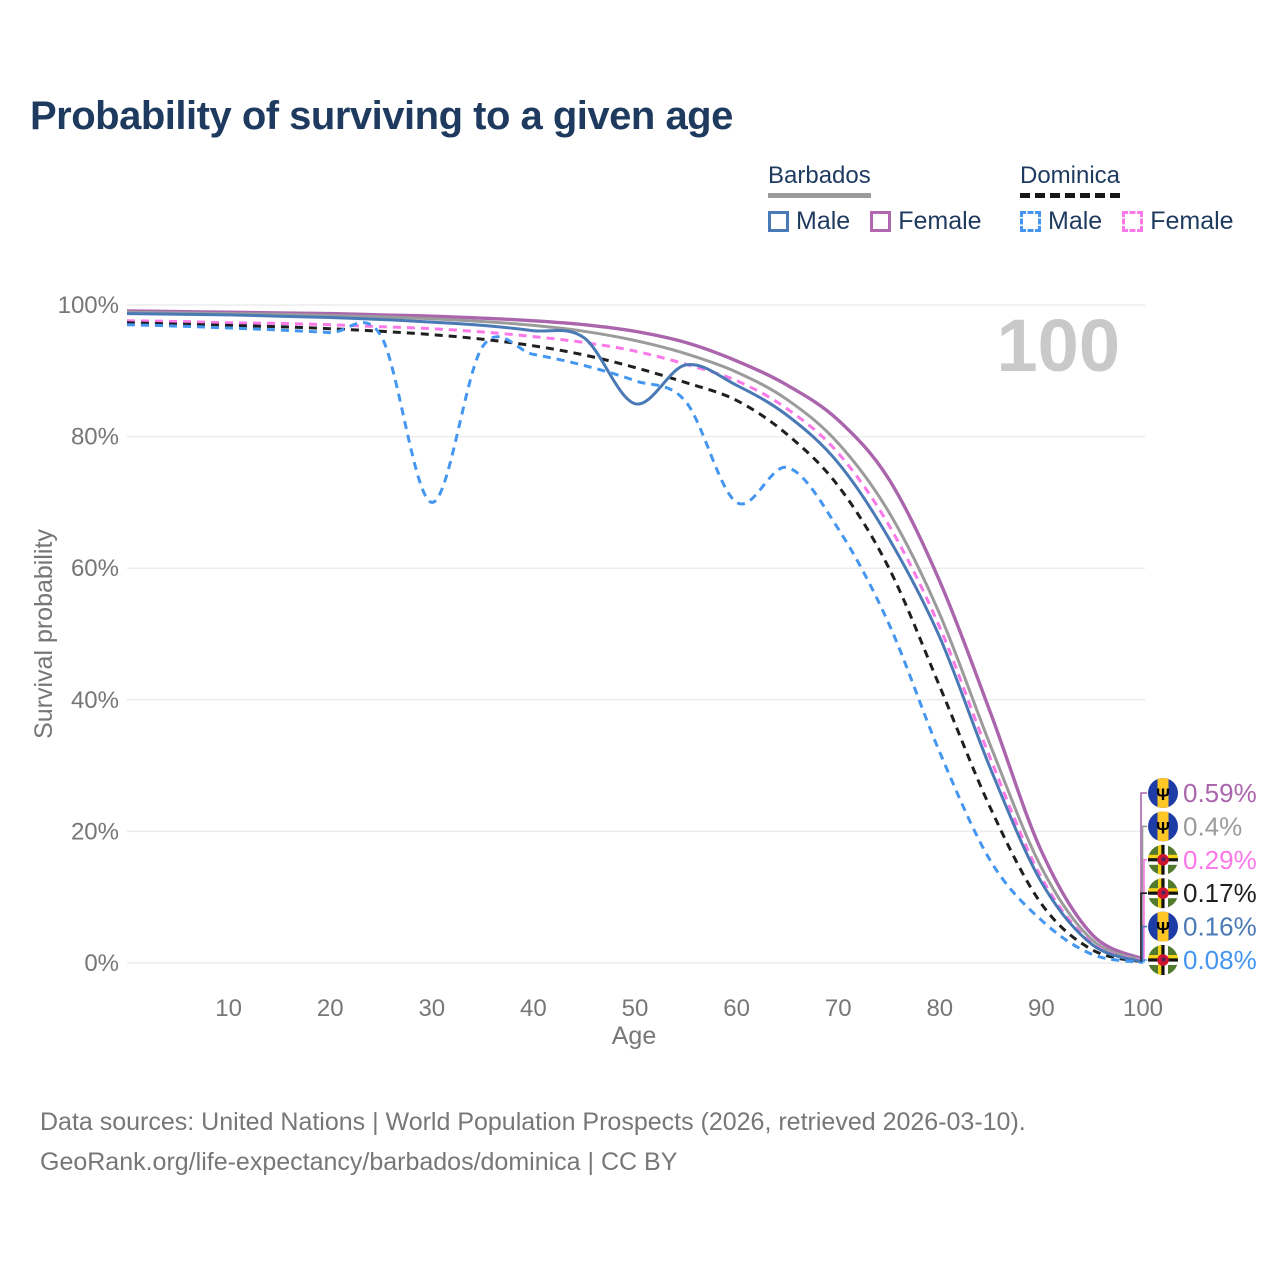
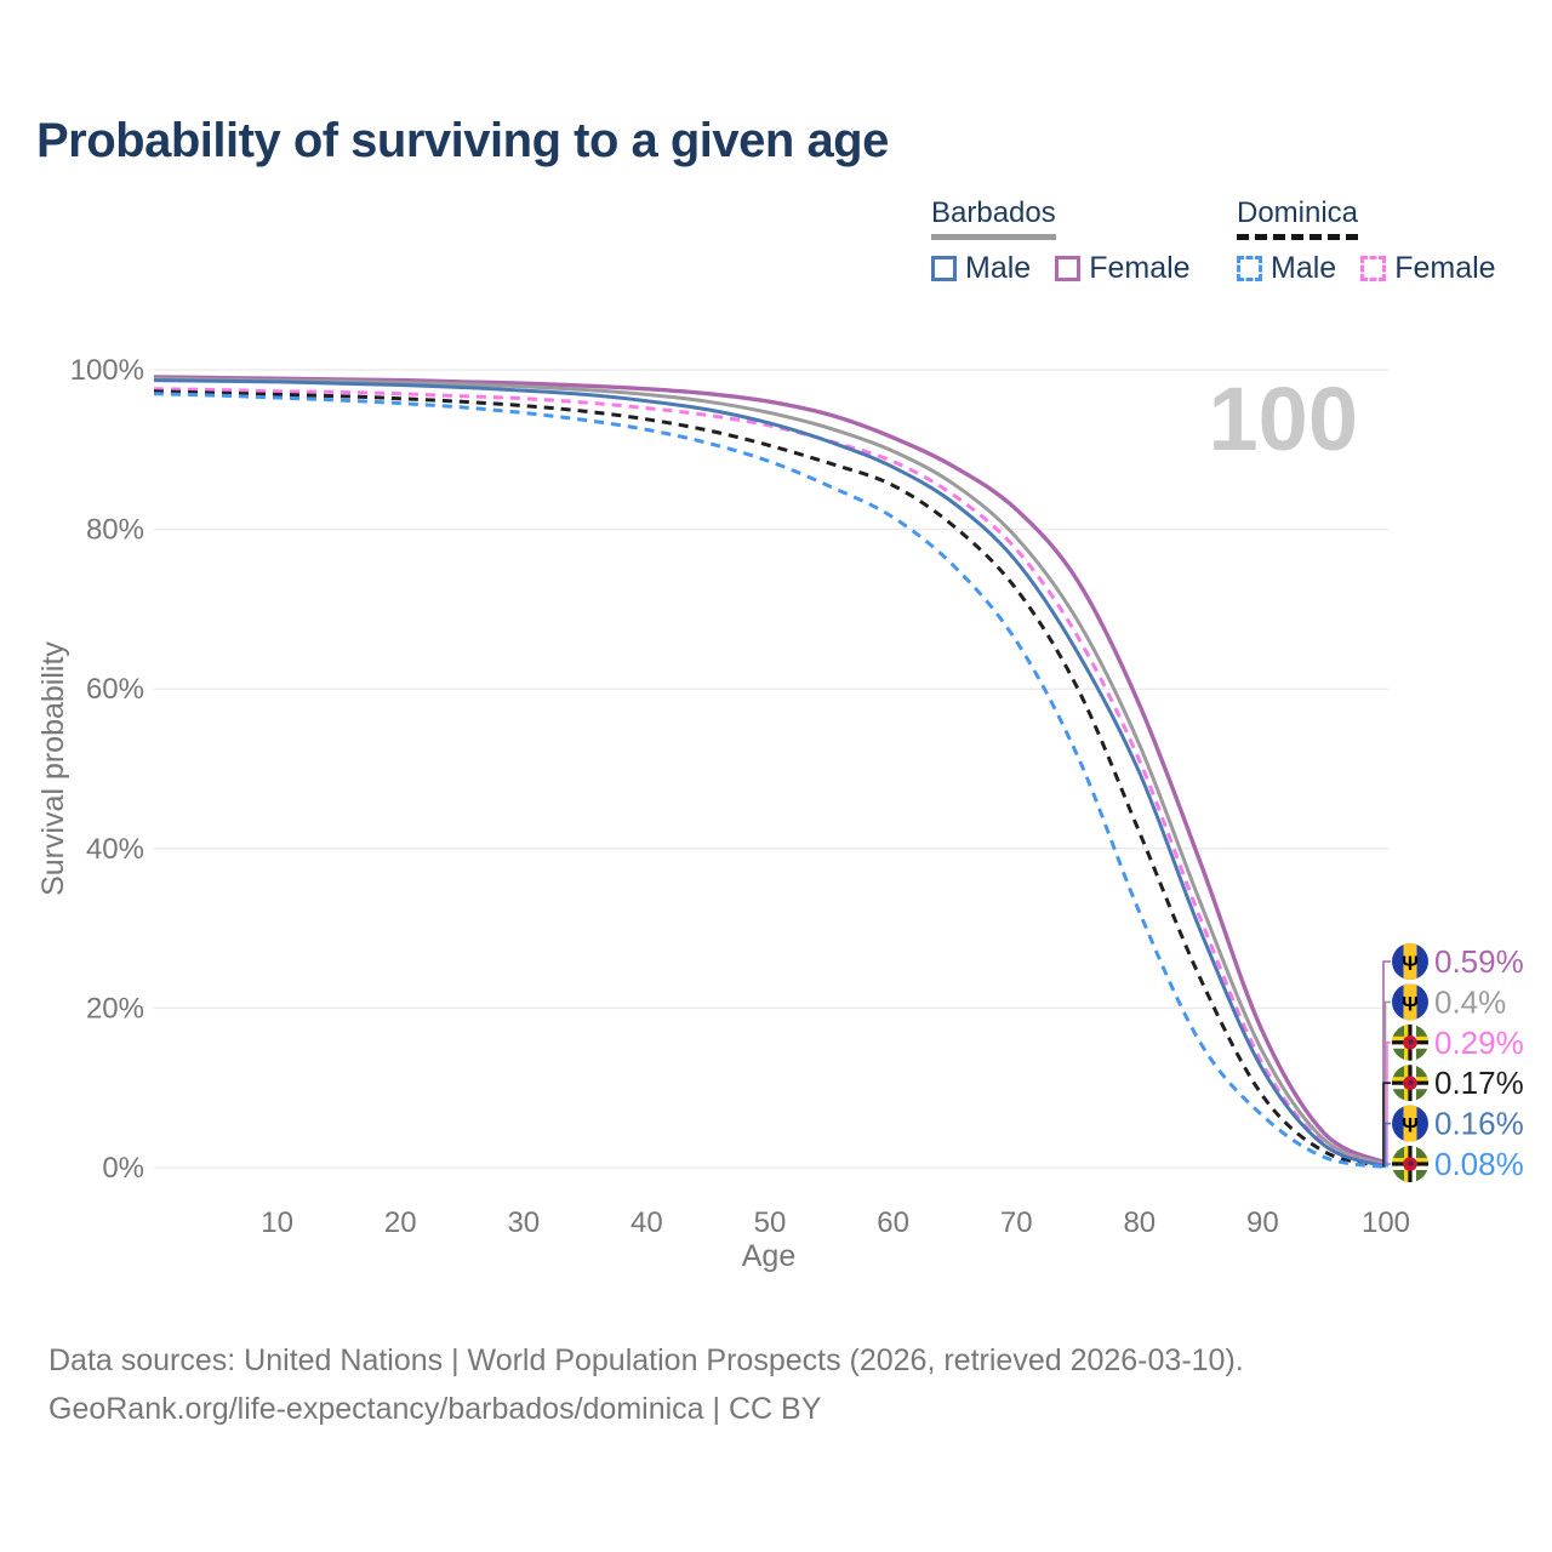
Dominica Male/30: 70% -> 95%
Barbados Male/50: 85% -> 93%
Dominica Male/60: 70% -> 82%
